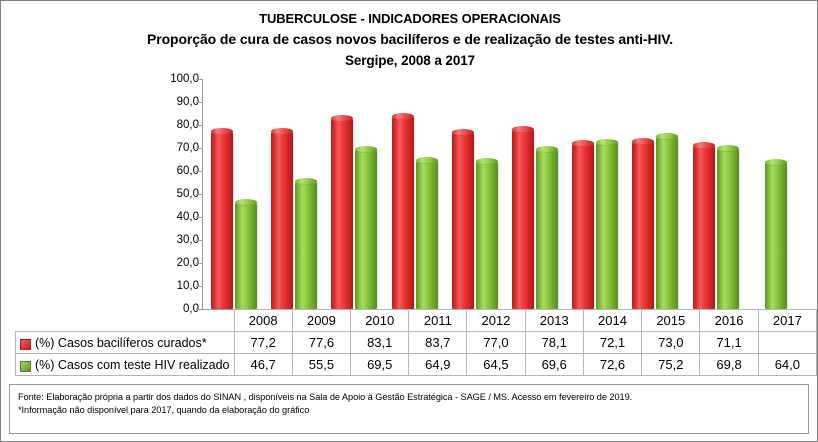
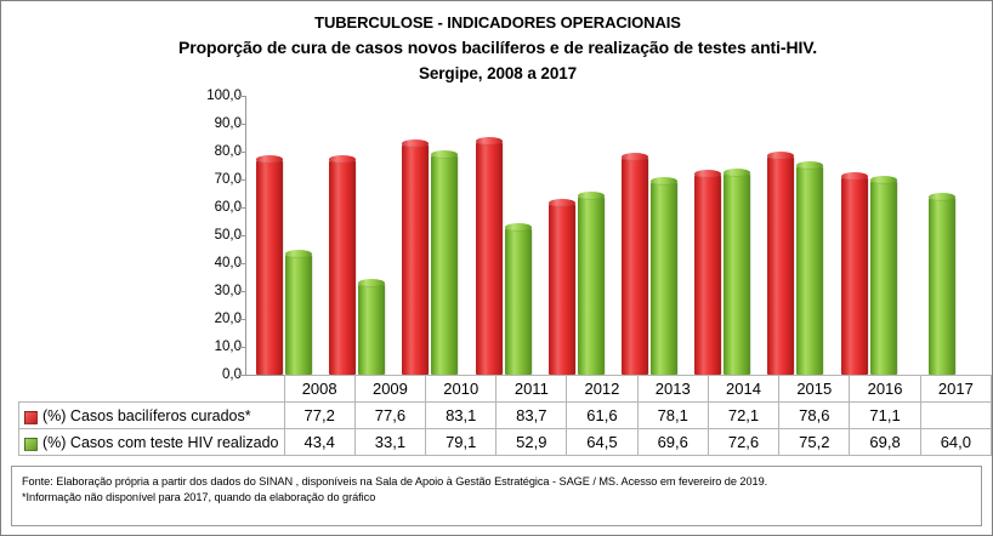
(%) Casos com teste HIV realizado/2008: 46,7 -> 43,4
(%) Casos com teste HIV realizado/2009: 55,5 -> 33,1
(%) Casos com teste HIV realizado/2010: 69,5 -> 79,1
(%) Casos com teste HIV realizado/2011: 64,9 -> 52,9
(%) Casos bacilíferos curados*/2012: 77,0 -> 61,6
(%) Casos bacilíferos curados*/2015: 73,0 -> 78,6
